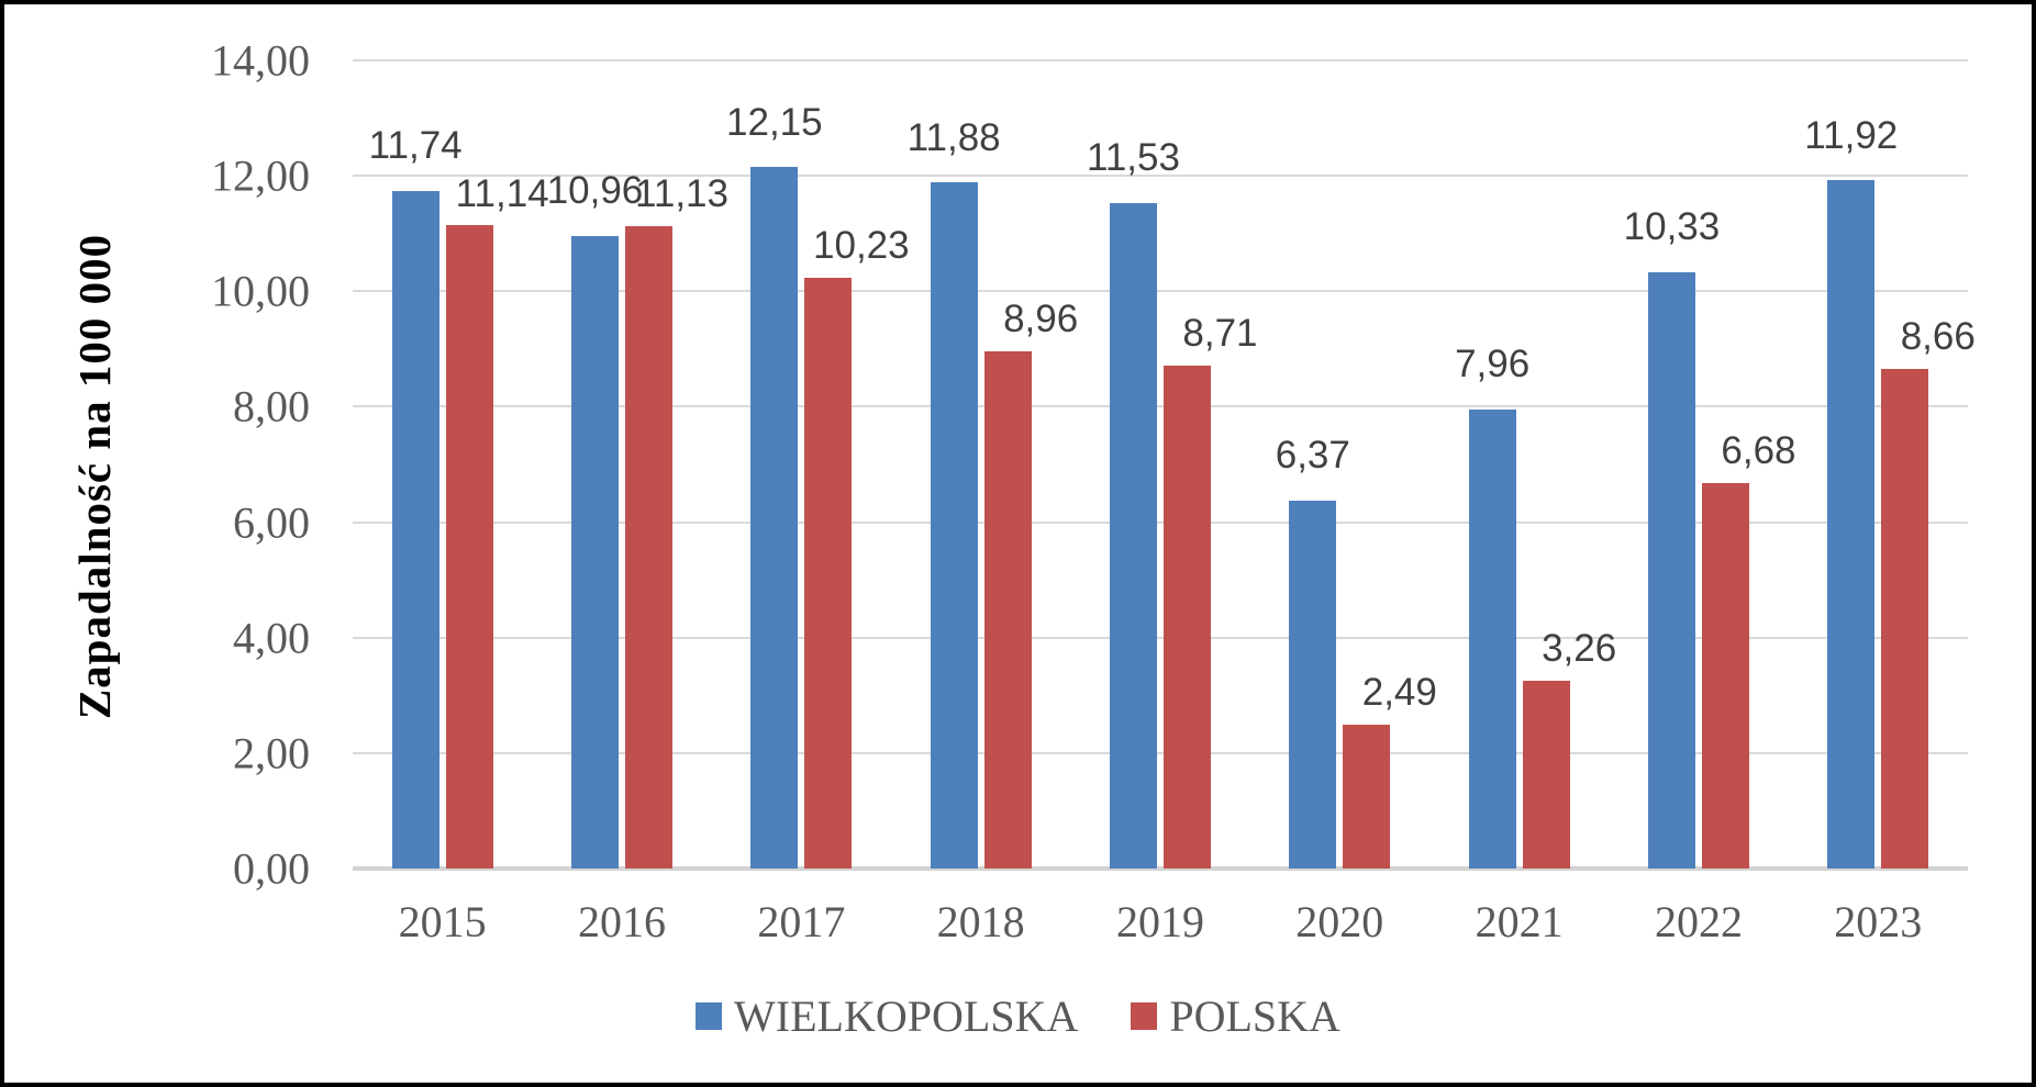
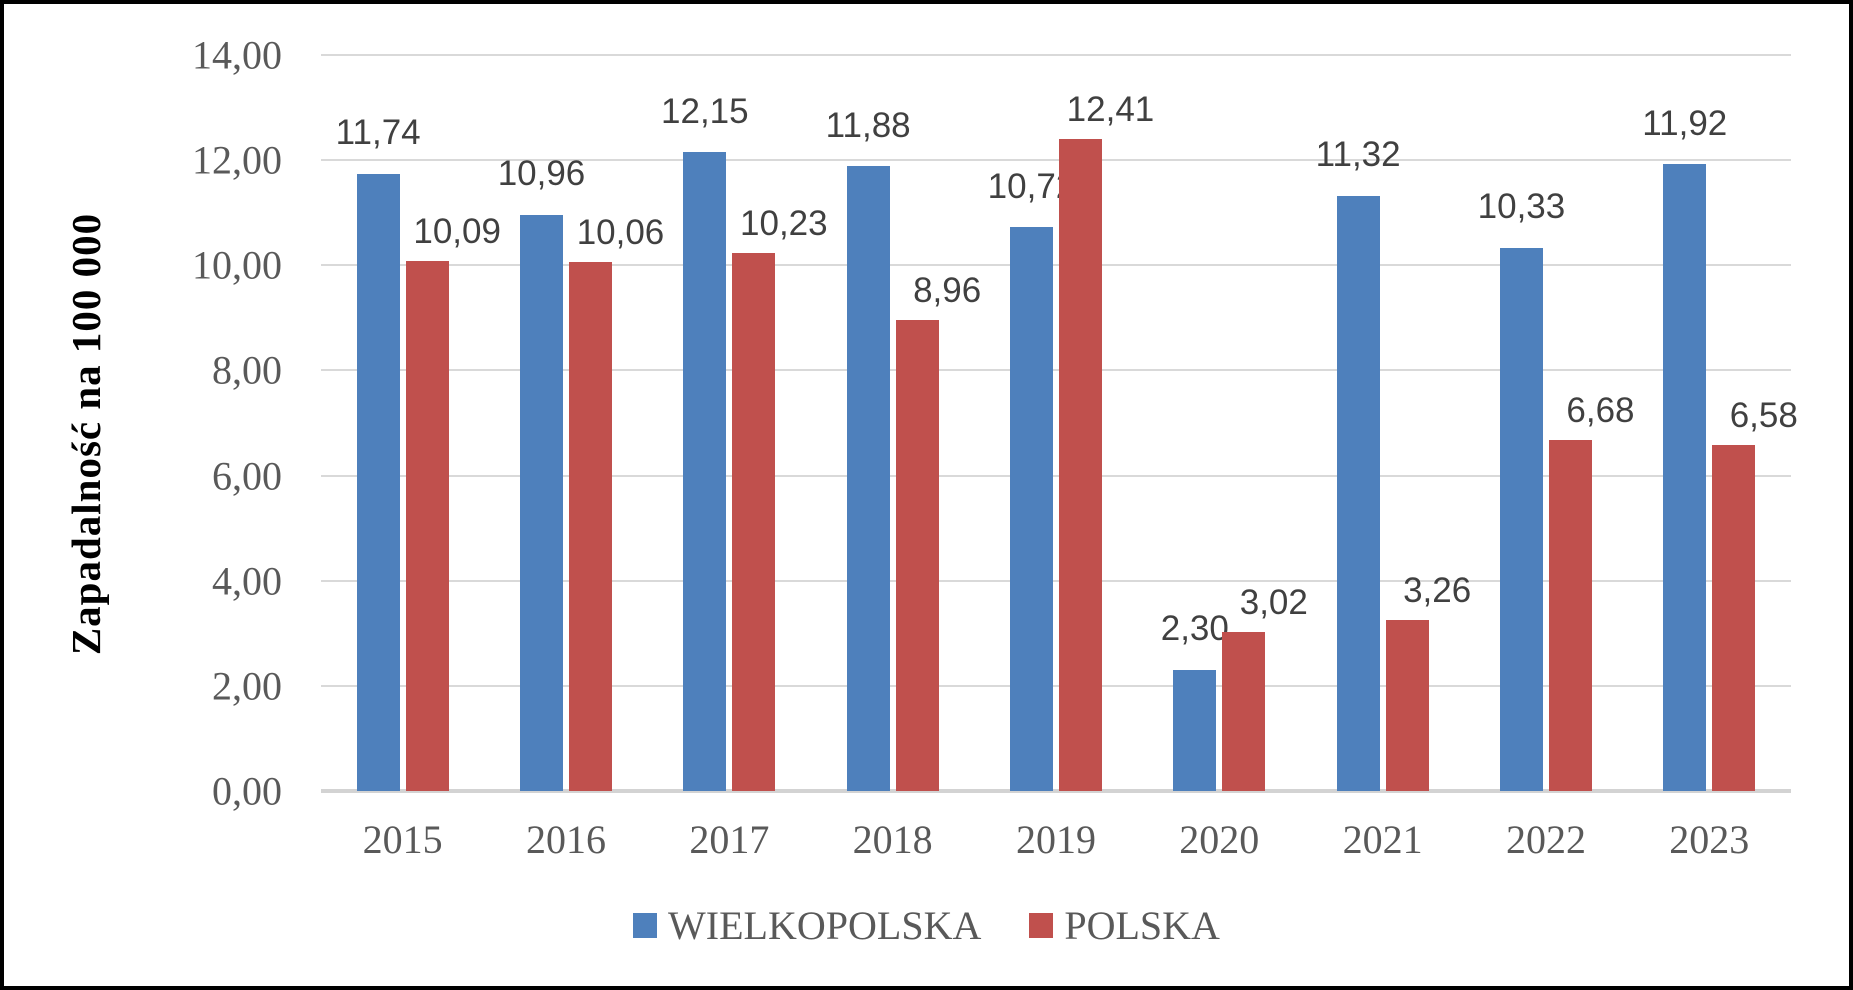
POLSKA/2015: 11,14 -> 10,09
POLSKA/2016: 11,13 -> 10,06
WIELKOPOLSKA/2019: 11,53 -> 10,72
POLSKA/2019: 8,71 -> 12,41
WIELKOPOLSKA/2020: 6,37 -> 2,30
POLSKA/2020: 2,49 -> 3,02
WIELKOPOLSKA/2021: 7,96 -> 11,32
POLSKA/2023: 8,66 -> 6,58
